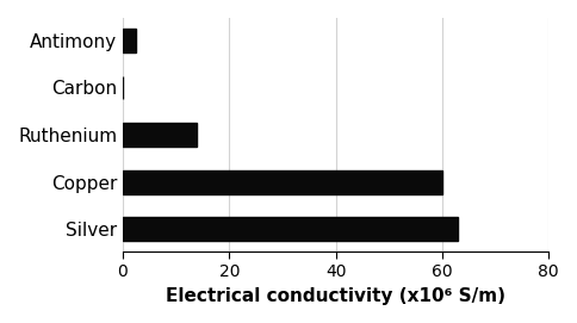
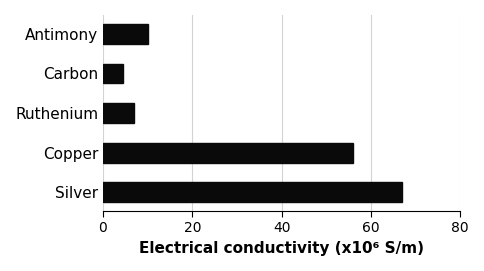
Antimony: 2.5 -> 10.0
Carbon: 0.1 -> 4.5
Ruthenium: 14.0 -> 7.0
Copper: 60.0 -> 56.0
Silver: 63.0 -> 67.0
